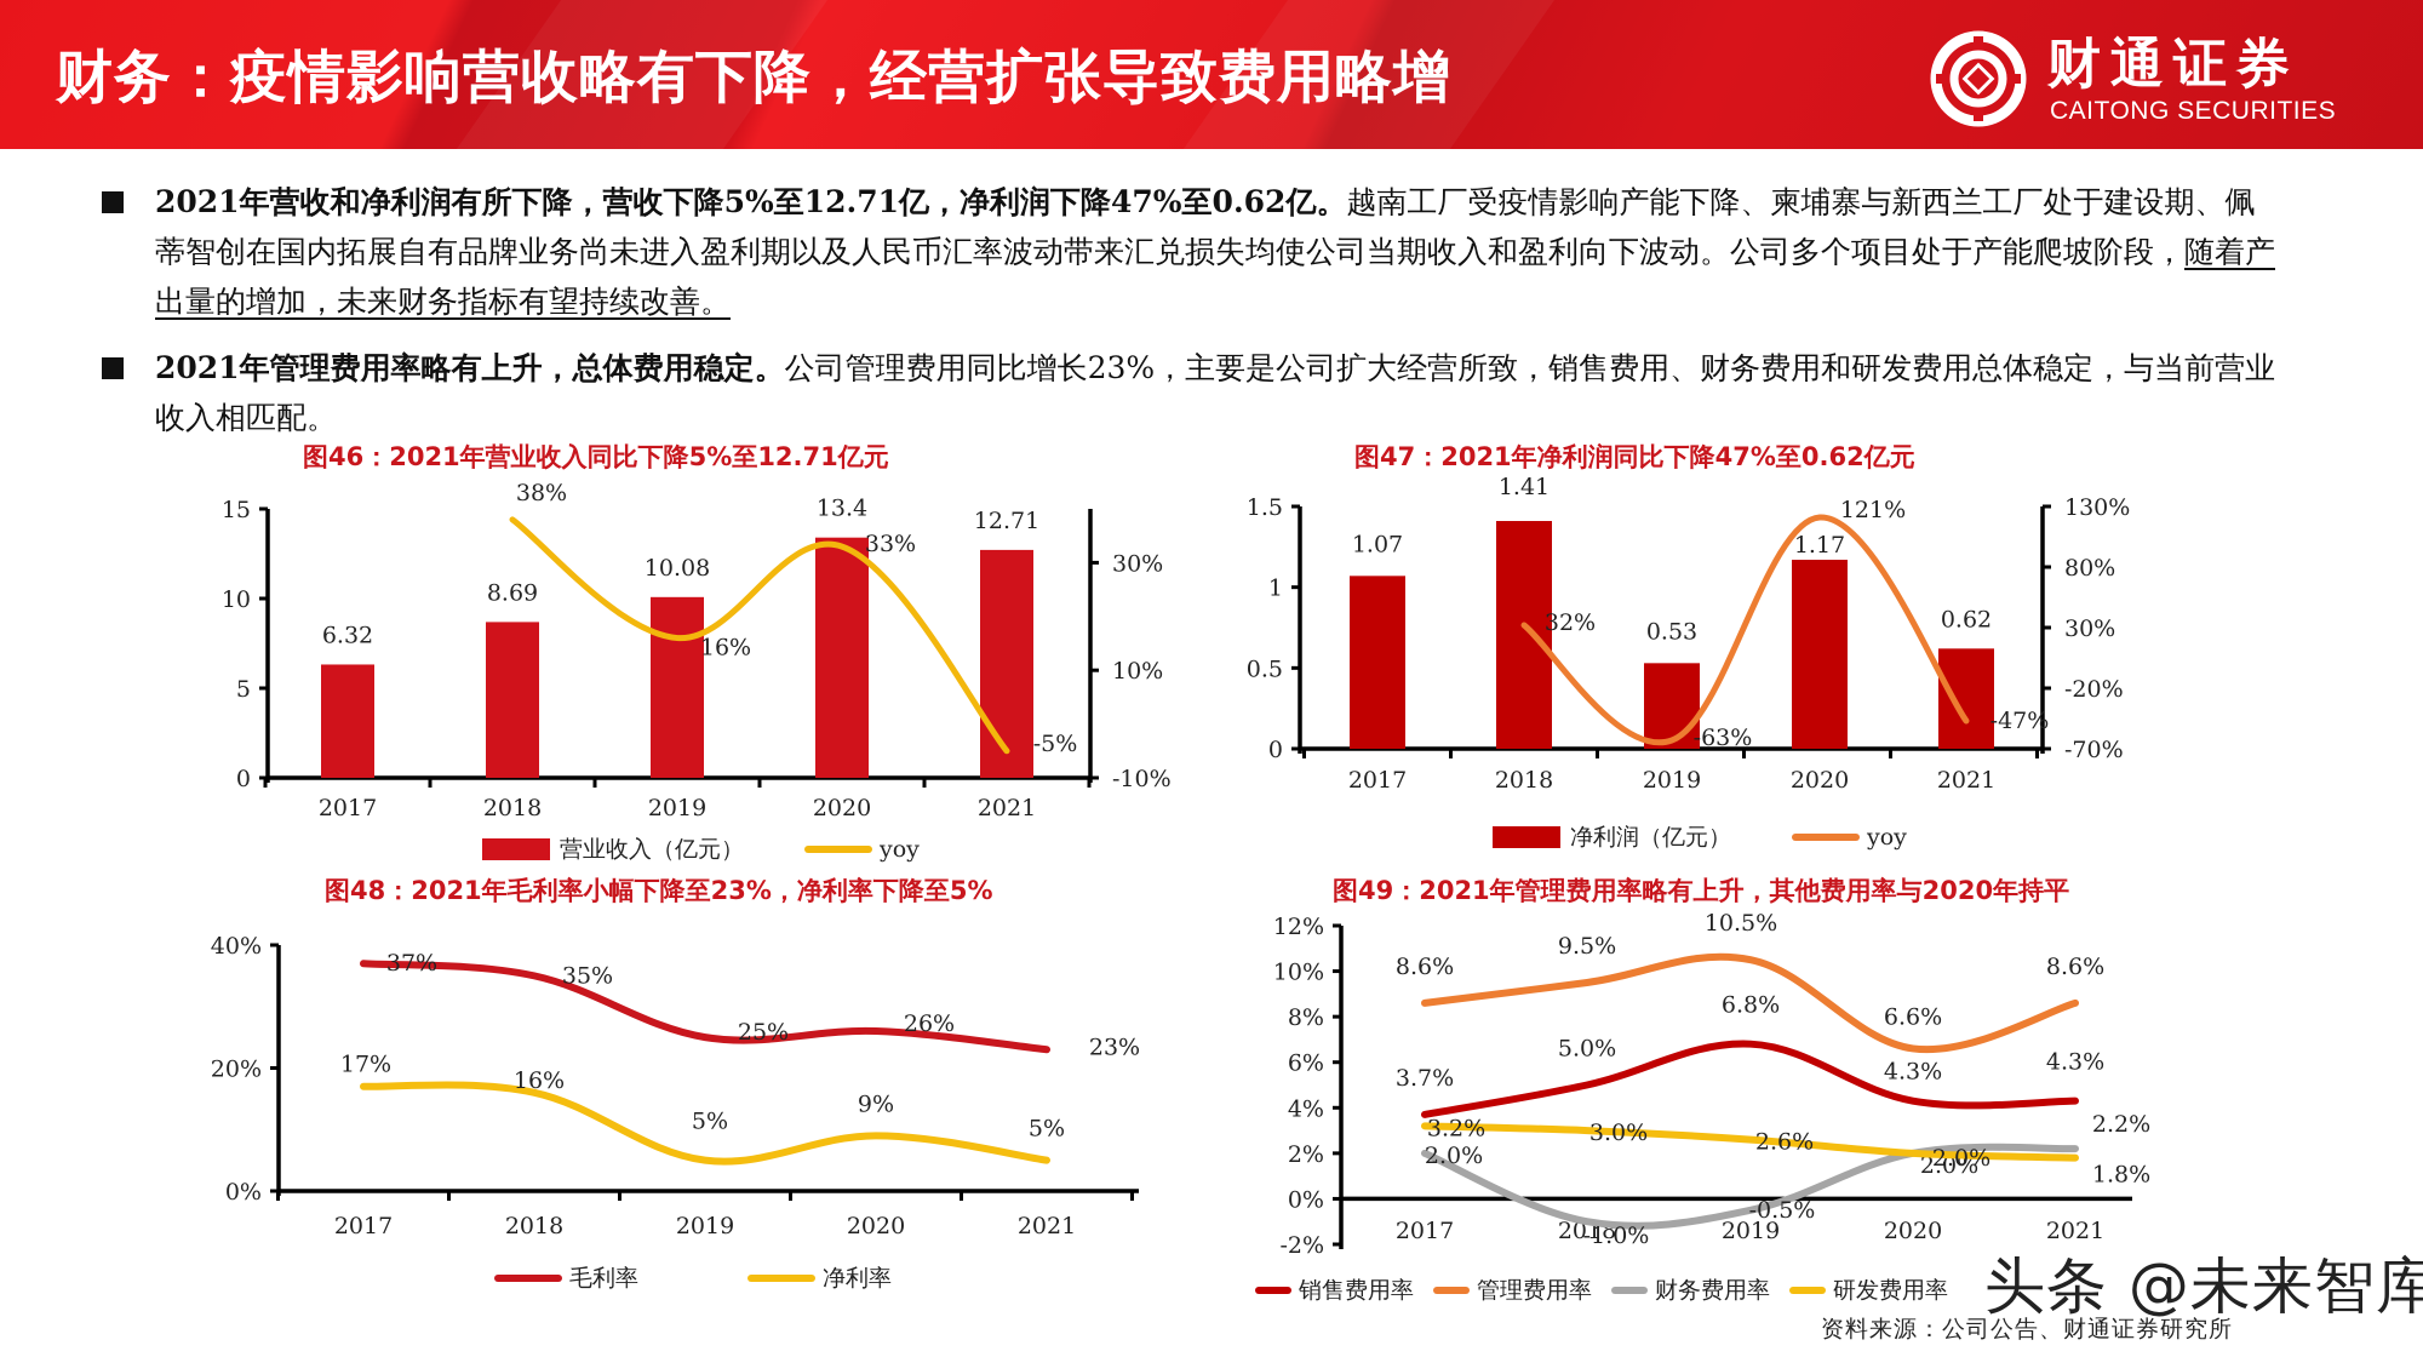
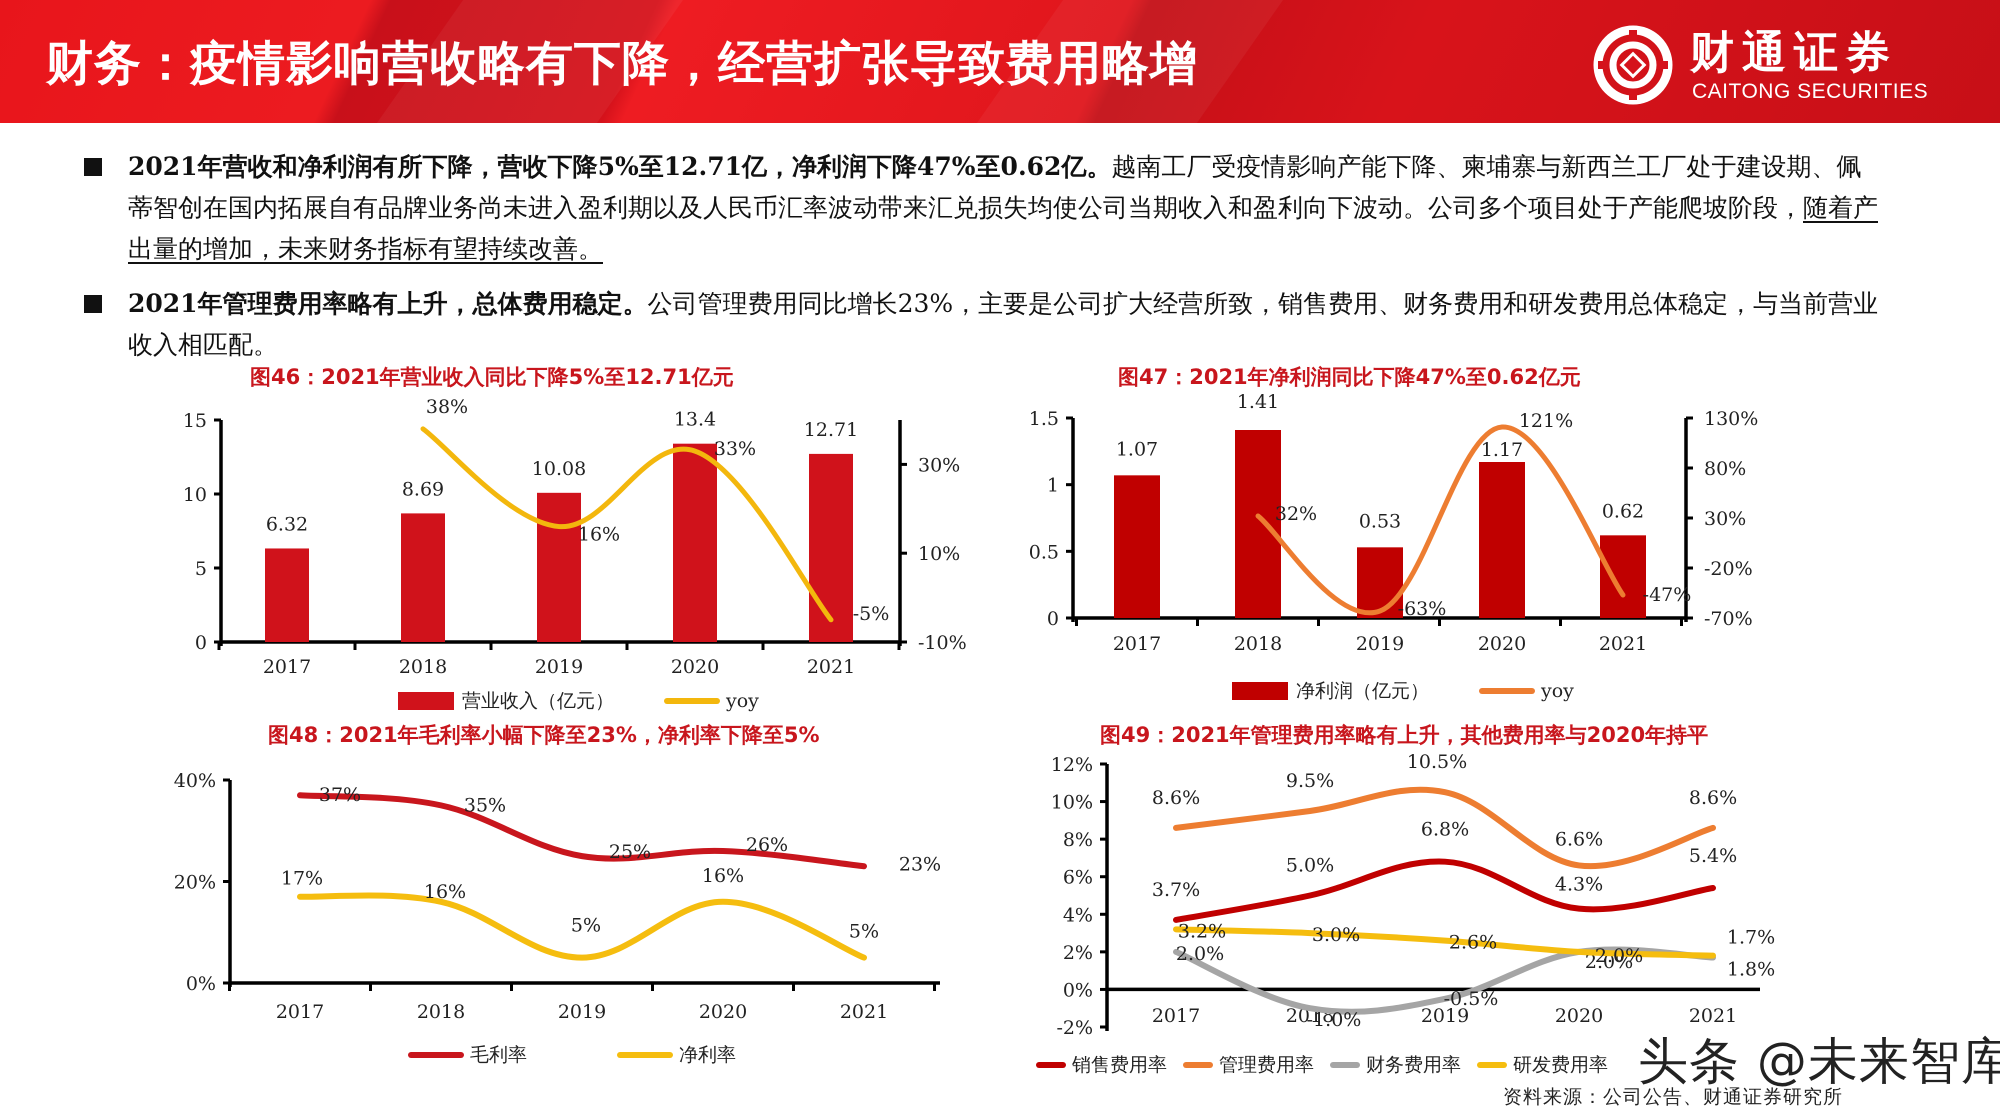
图48：2021年毛利率小幅下降至23%，净利率下降至5%/净利率/2020: 9% -> 16%
图49：2021年管理费用率略有上升，其他费用率与2020年持平/销售费用率/2021: 4.3% -> 5.4%
图49：2021年管理费用率略有上升，其他费用率与2020年持平/财务费用率/2021: 2.2% -> 1.7%
